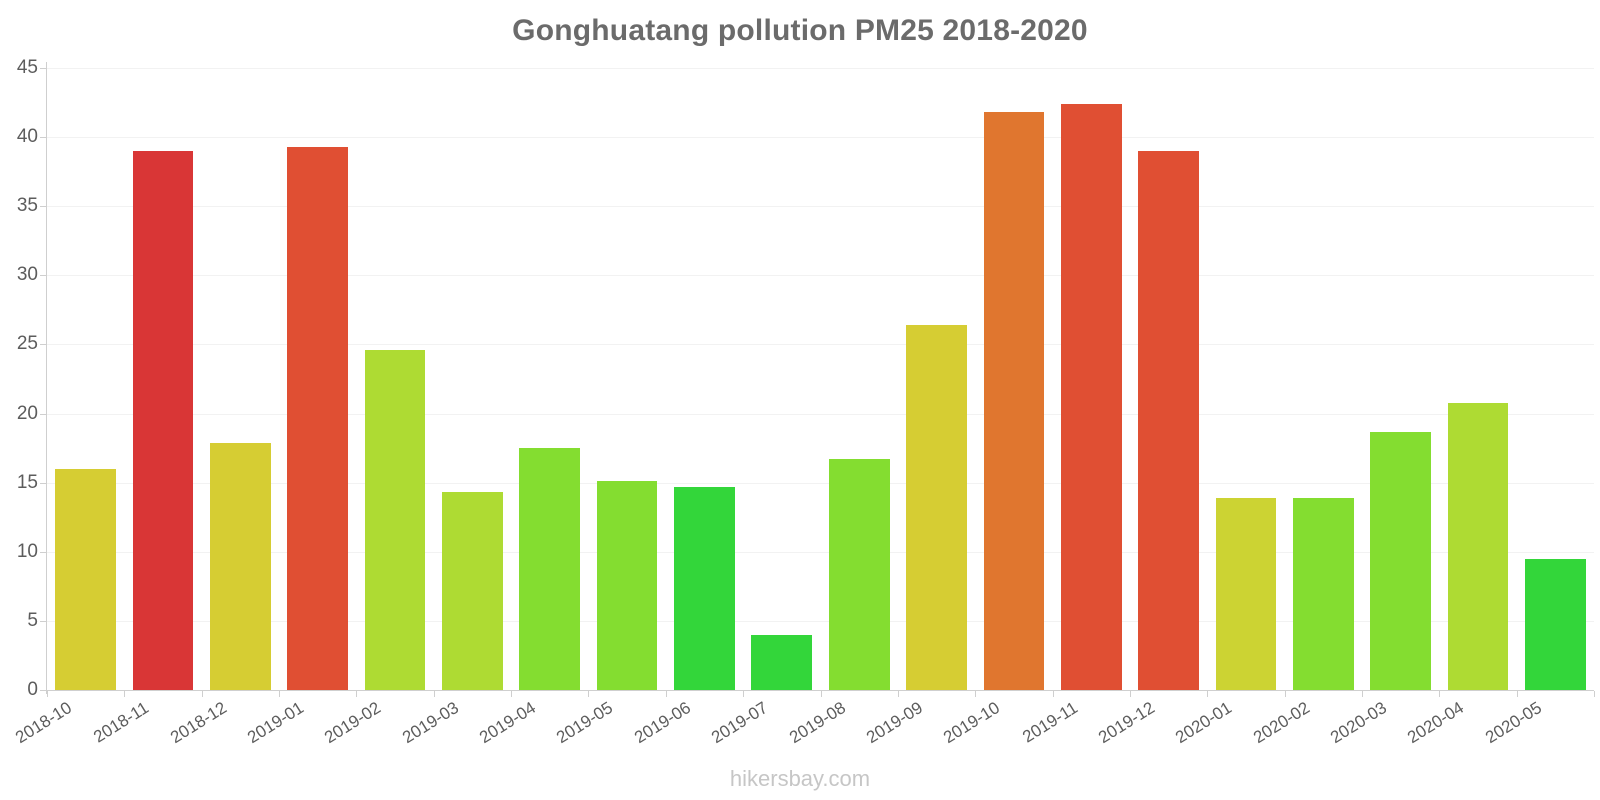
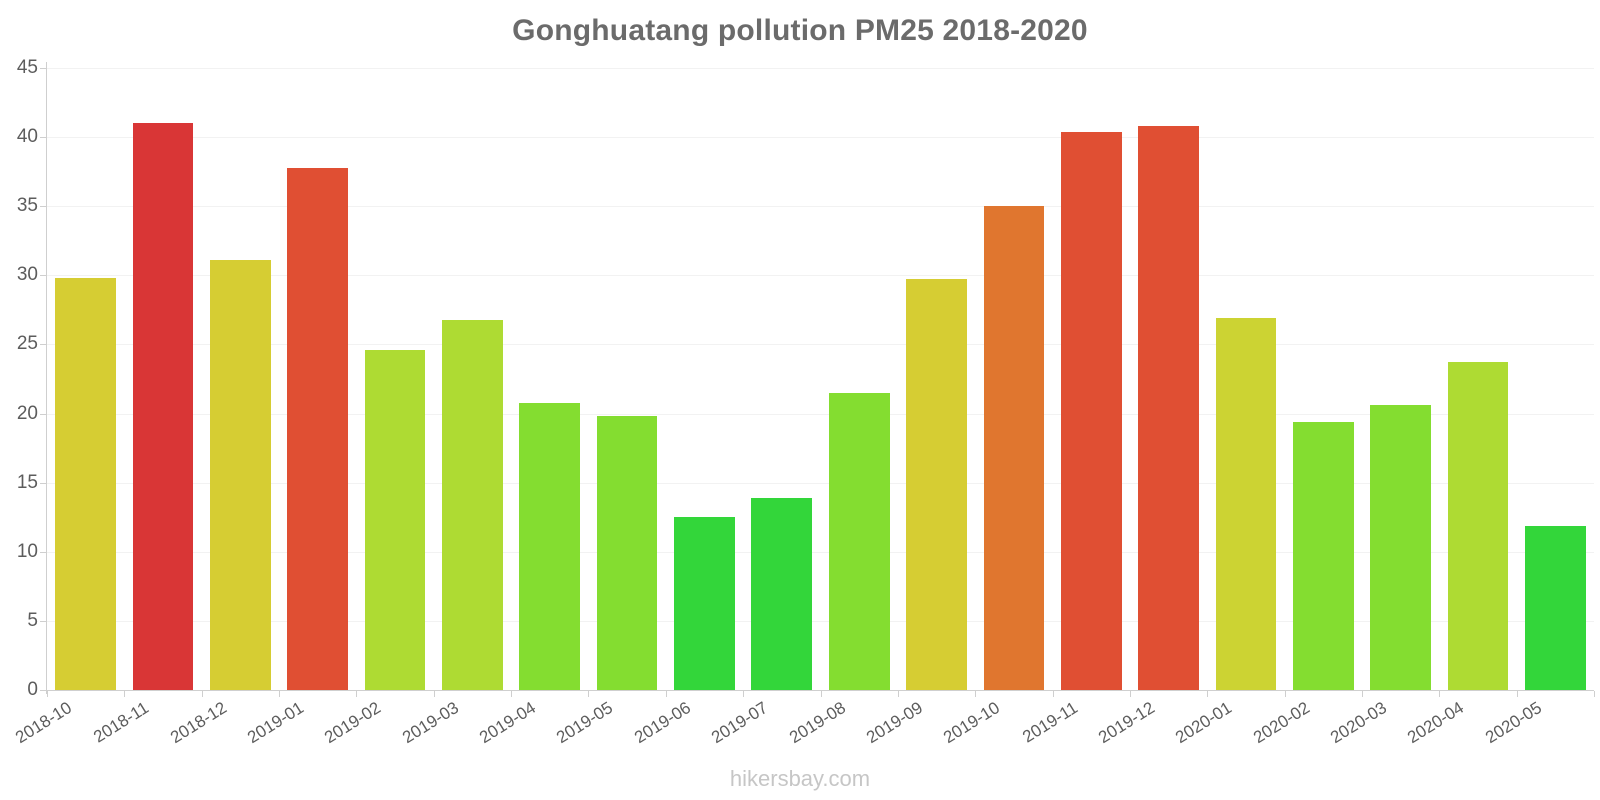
2018-10: 16.0 -> 29.8
2018-11: 39.0 -> 41.0
2018-12: 17.9 -> 31.1
2019-01: 39.3 -> 37.8
2019-03: 14.3 -> 26.8
2019-04: 17.5 -> 20.8
2019-05: 15.1 -> 19.8
2019-06: 14.7 -> 12.5
2019-07: 4.0 -> 13.9
2019-08: 16.7 -> 21.5
2019-09: 26.4 -> 29.7
2019-10: 41.8 -> 35.0
2019-11: 42.4 -> 40.4
2019-12: 39.0 -> 40.8
2020-01: 13.9 -> 26.9
2020-02: 13.9 -> 19.4
2020-03: 18.7 -> 20.6
2020-04: 20.8 -> 23.7
2020-05: 9.5 -> 11.9
